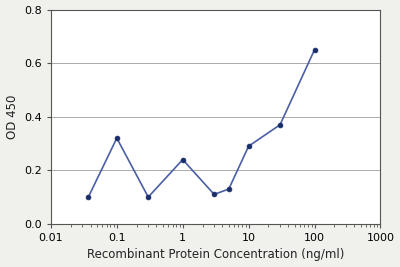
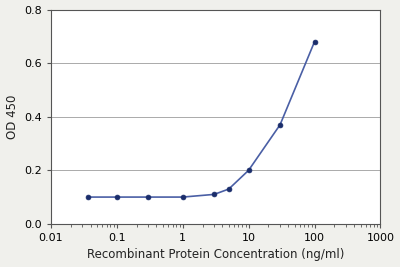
0.1: 0.32 -> 0.10
1: 0.24 -> 0.10
10: 0.29 -> 0.20
100: 0.65 -> 0.68
